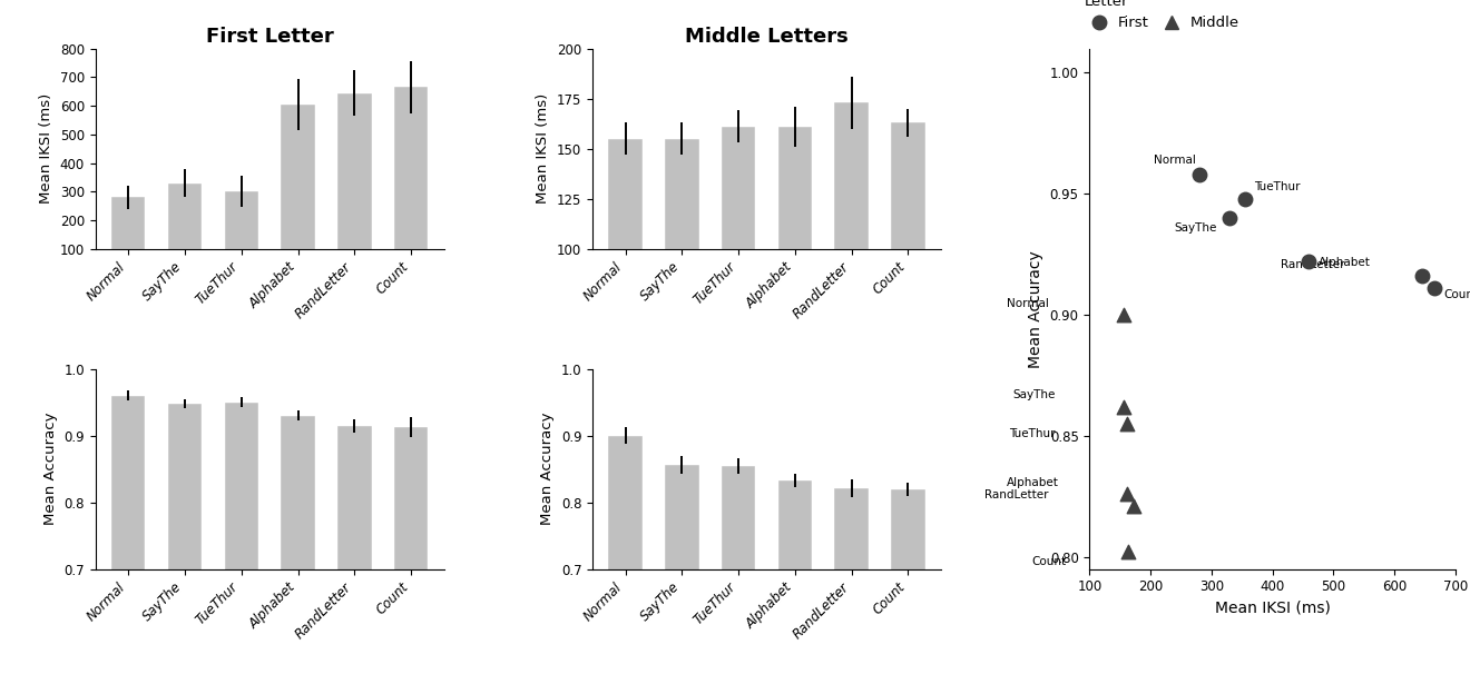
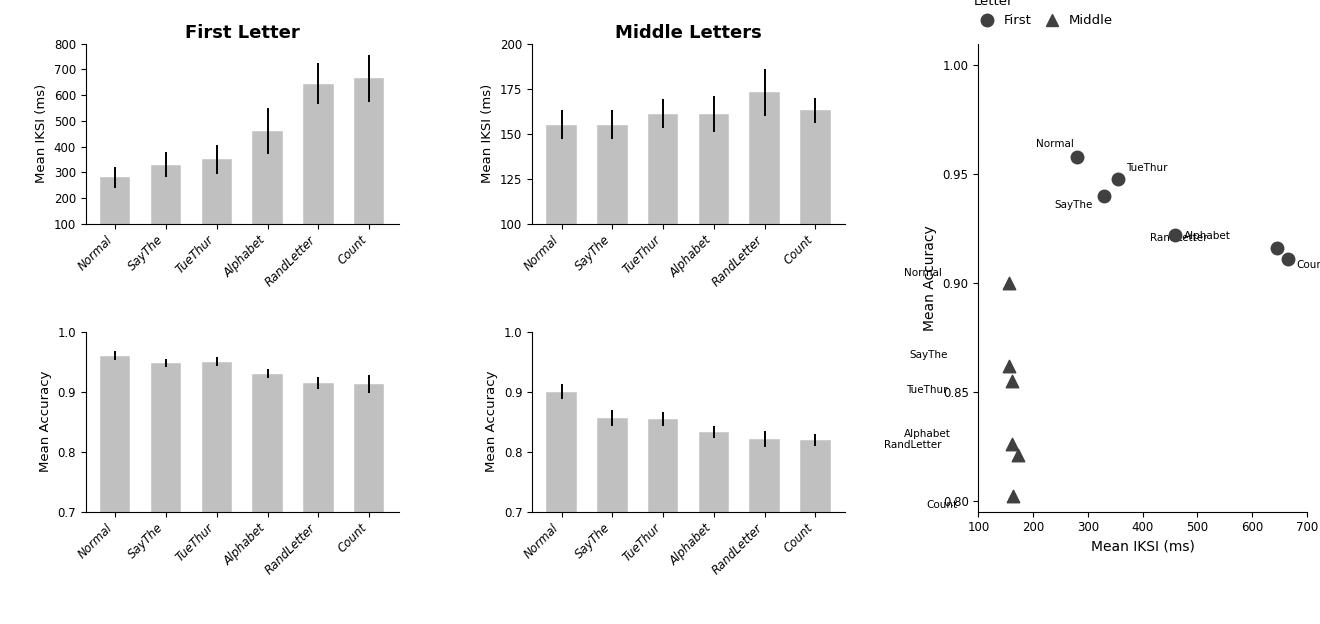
First Letter/TueThur: 300 -> 350
First Letter/Alphabet: 605 -> 460
